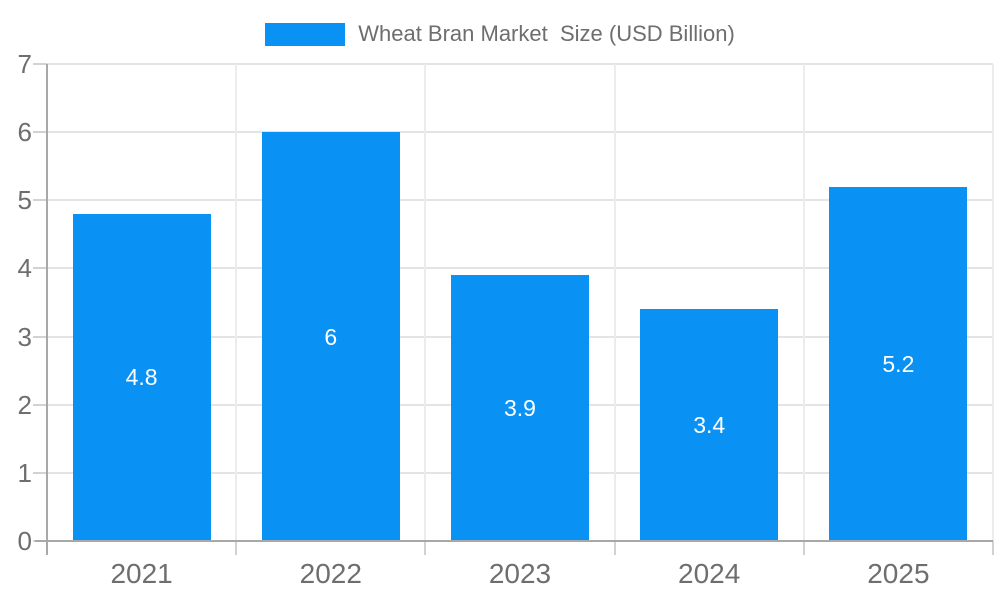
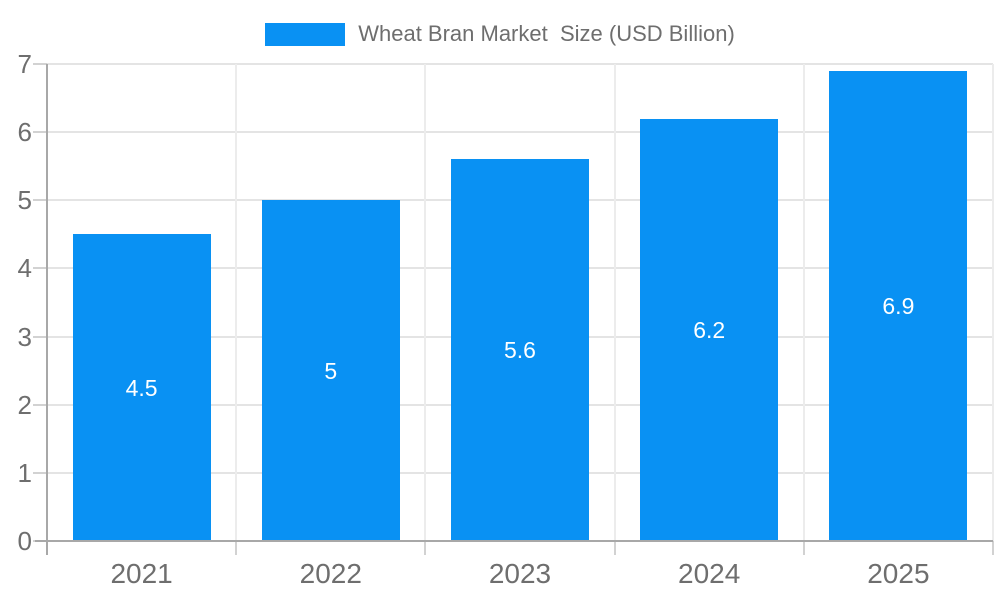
2021: 4.8 -> 4.5
2022: 6 -> 5
2023: 3.9 -> 5.6
2024: 3.4 -> 6.2
2025: 5.2 -> 6.9
